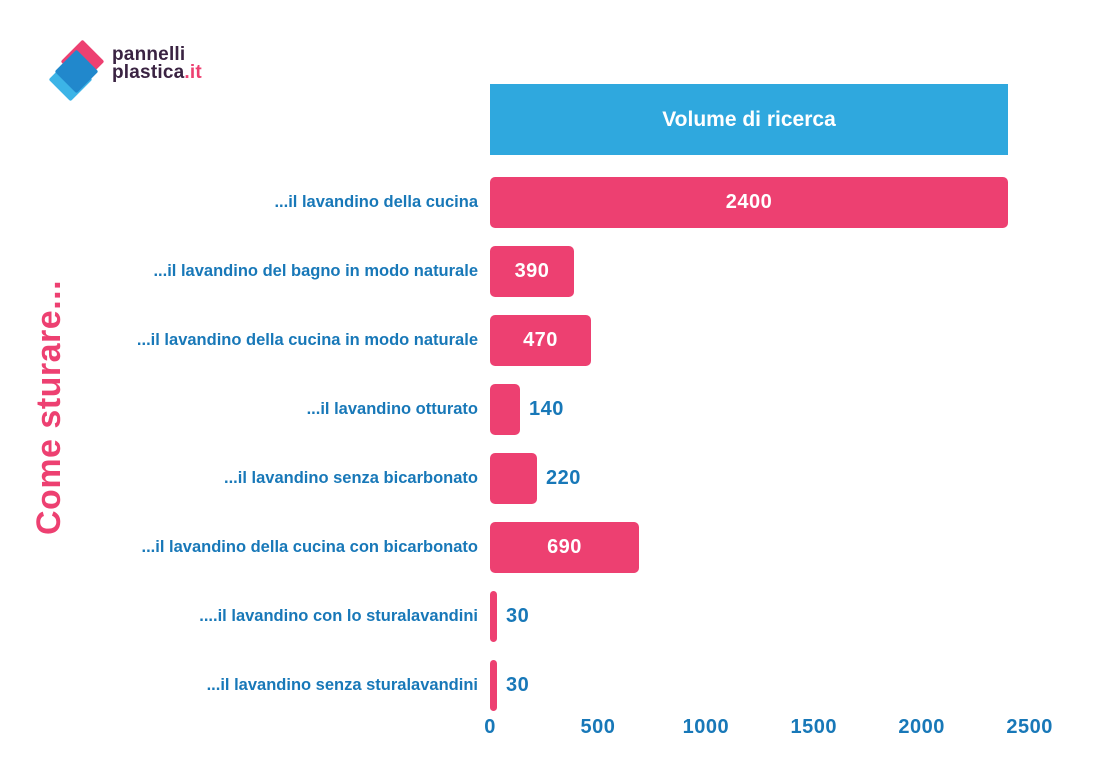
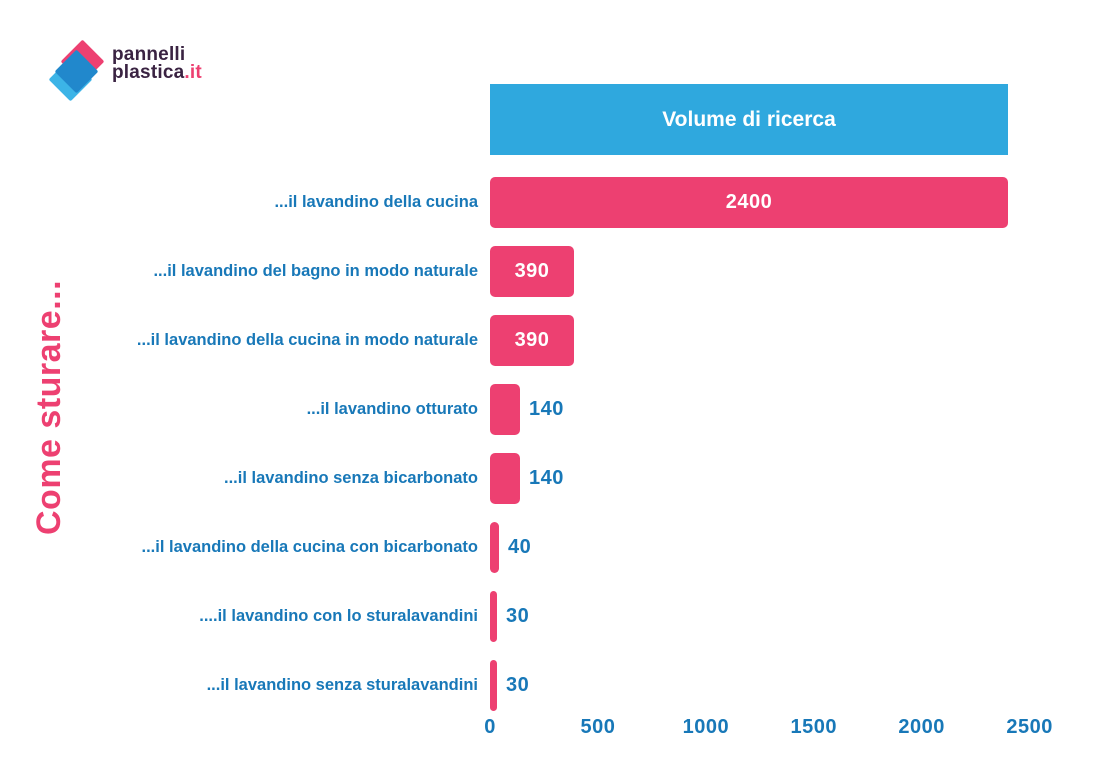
...il lavandino della cucina in modo naturale: 470 -> 390
...il lavandino senza bicarbonato: 220 -> 140
...il lavandino della cucina con bicarbonato: 690 -> 40
